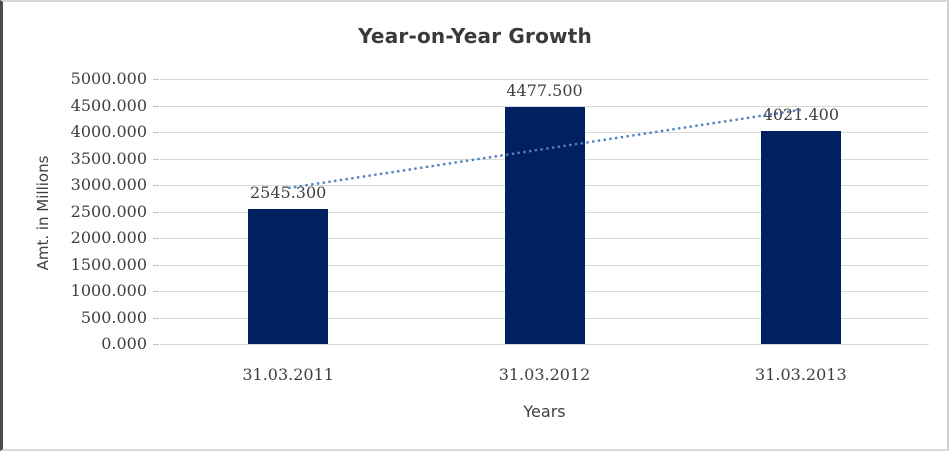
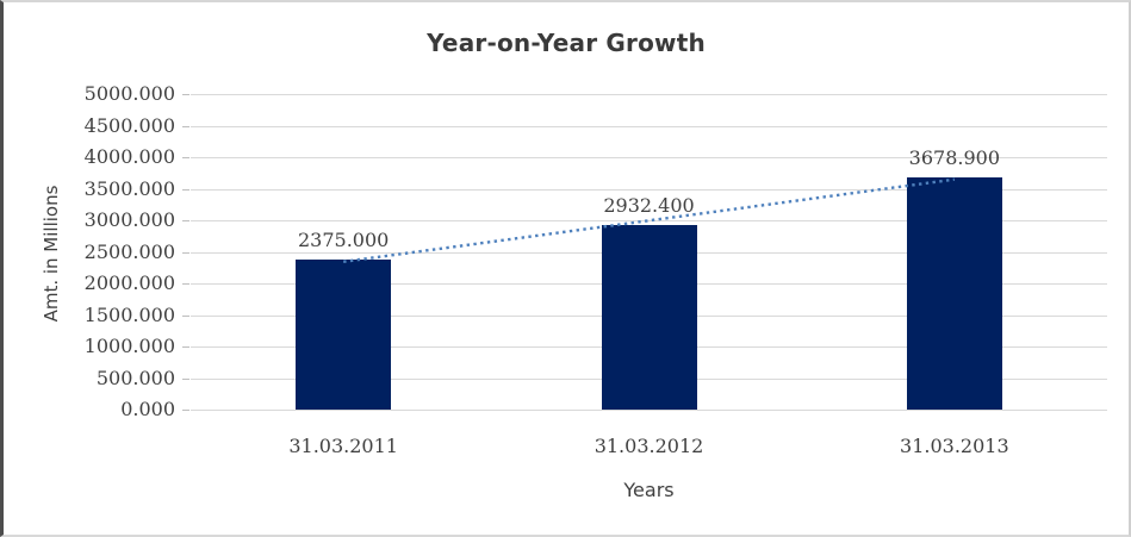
31.03.2011: 2545.300 -> 2375.000
31.03.2012: 4477.500 -> 2932.400
31.03.2013: 4021.400 -> 3678.900
